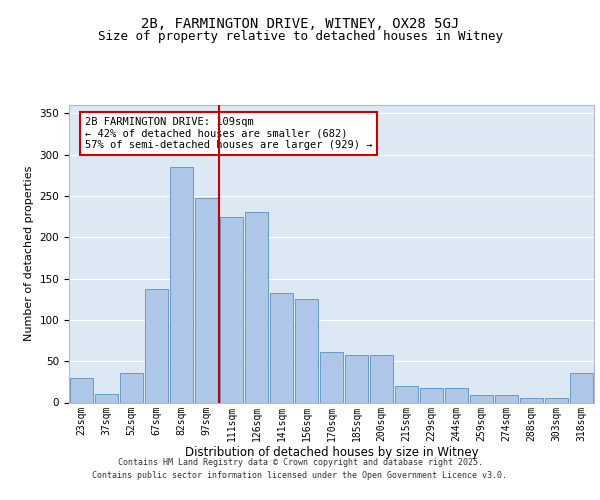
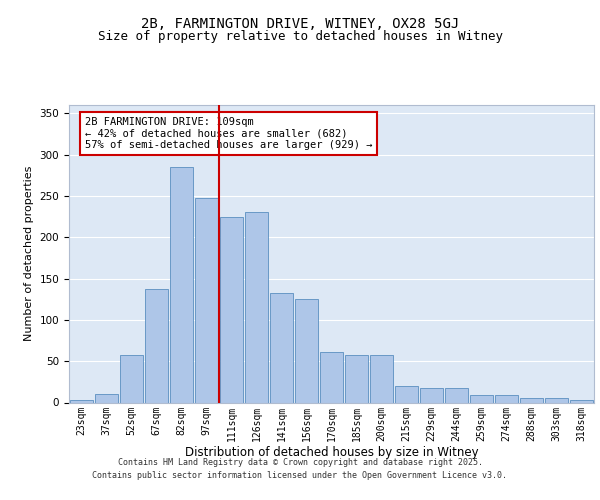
23sqm: 30 -> 3
52sqm: 36 -> 58
318sqm: 36 -> 3
